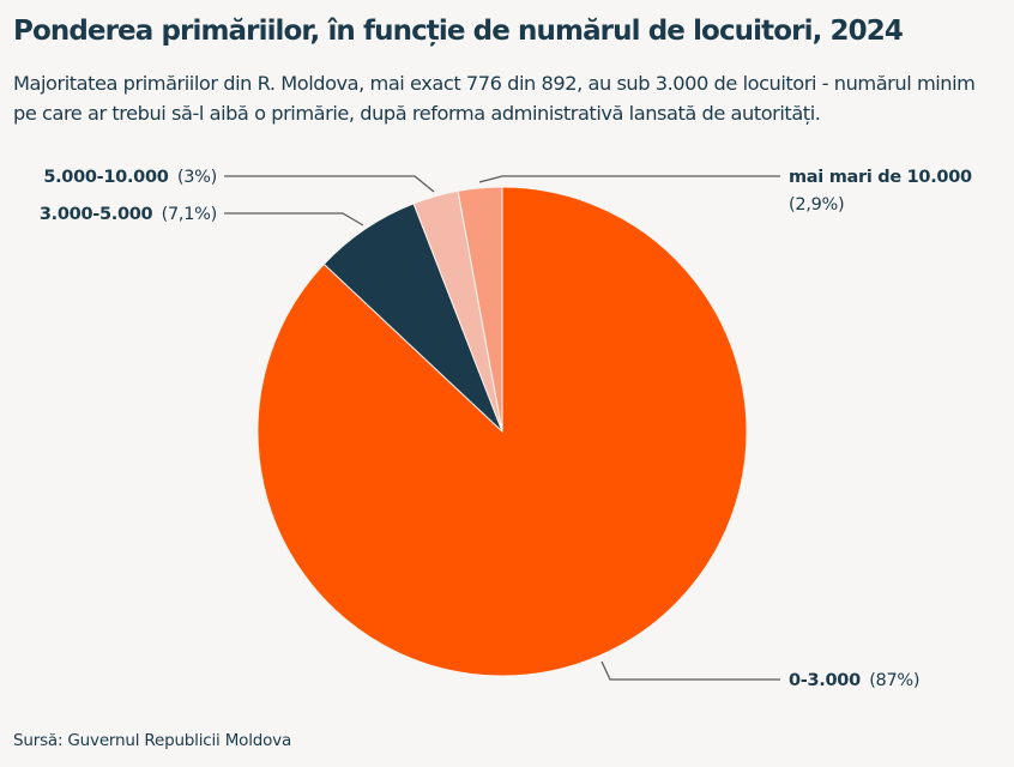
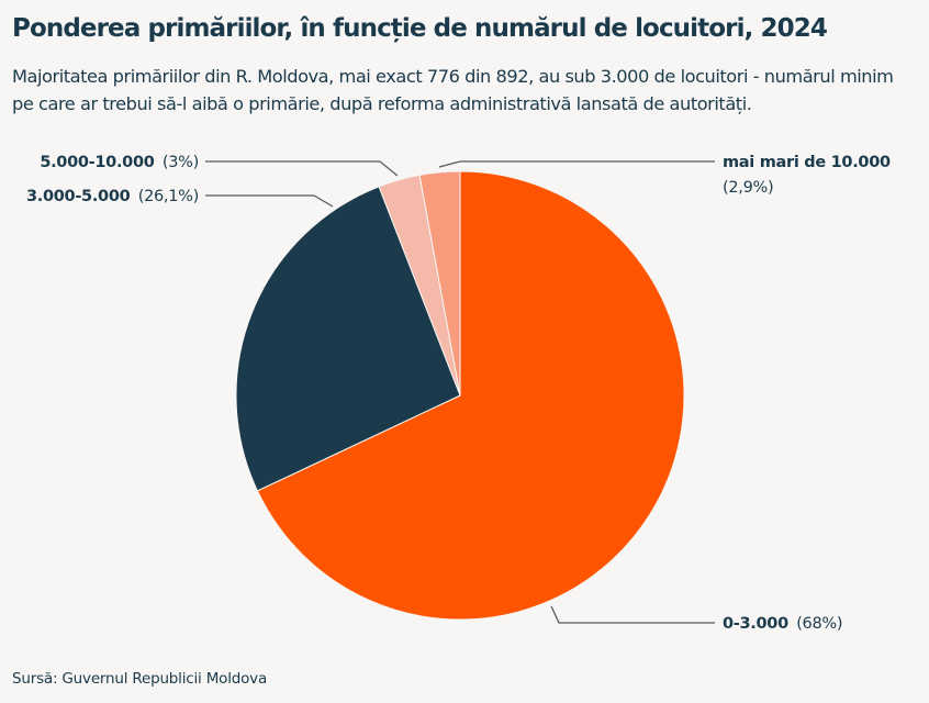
0-3.000: 87% -> 68%
3.000-5.000: 7,1% -> 26,1%
